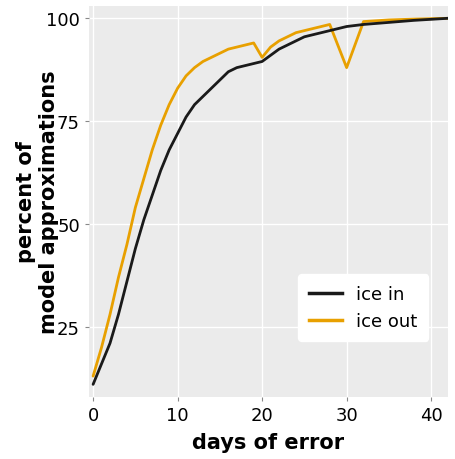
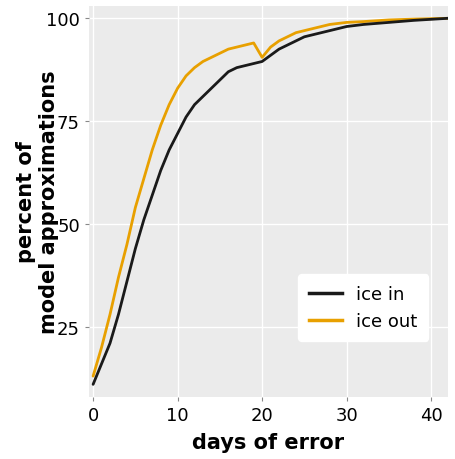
ice out/30: 88.0 -> 99.0
